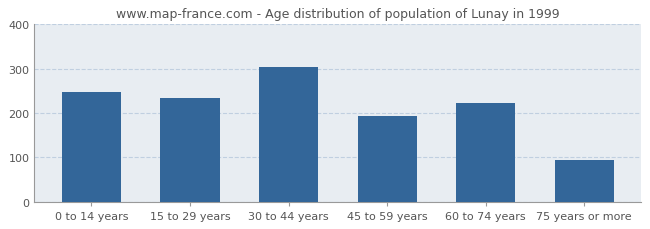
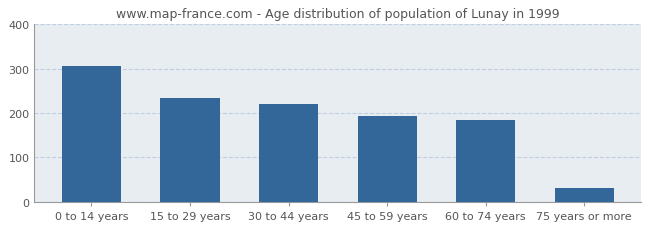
0 to 14 years: 247 -> 305
30 to 44 years: 304 -> 220
60 to 74 years: 222 -> 185
75 years or more: 93 -> 30
